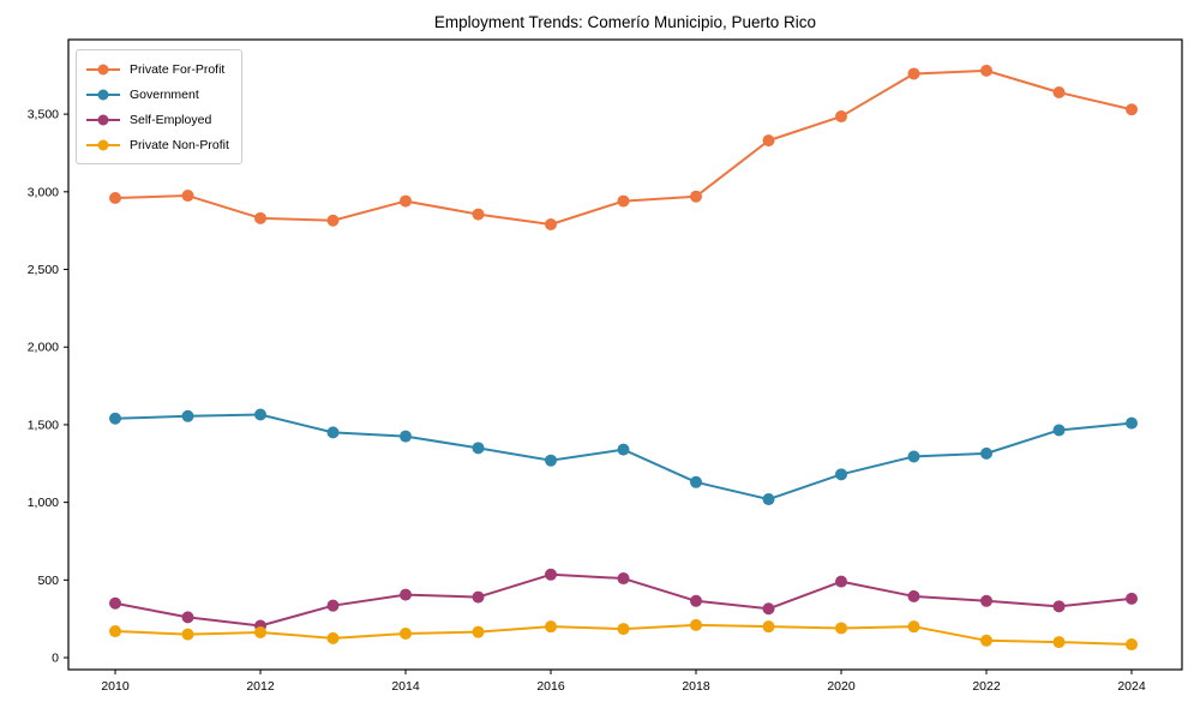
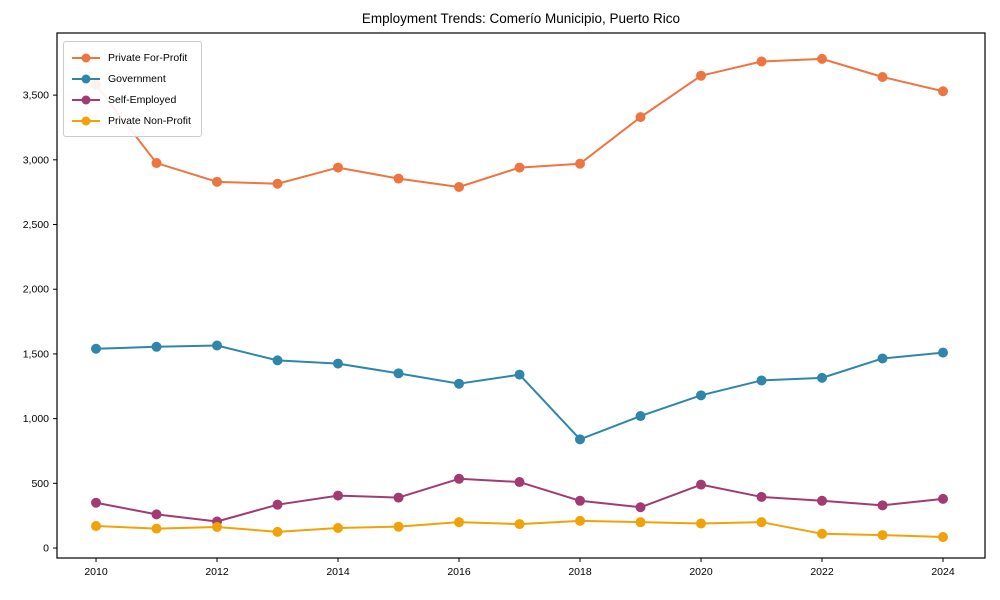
Private For-Profit/2010: 2960 -> 3580
Government/2018: 1130 -> 840
Private For-Profit/2020: 3480 -> 3650
